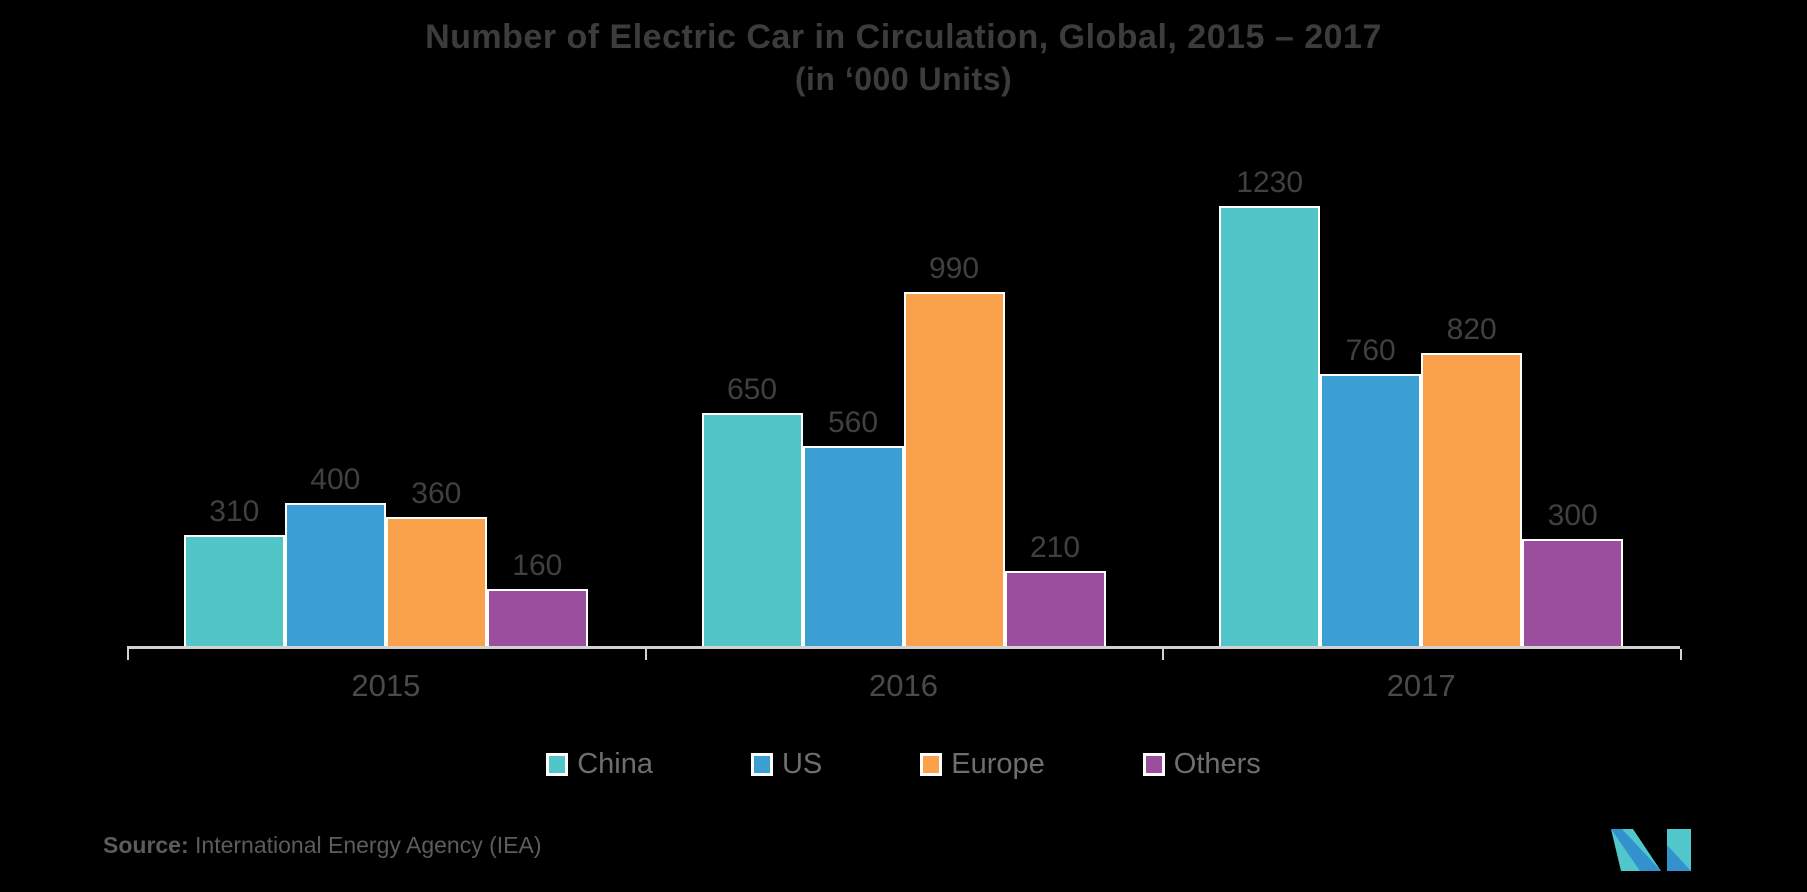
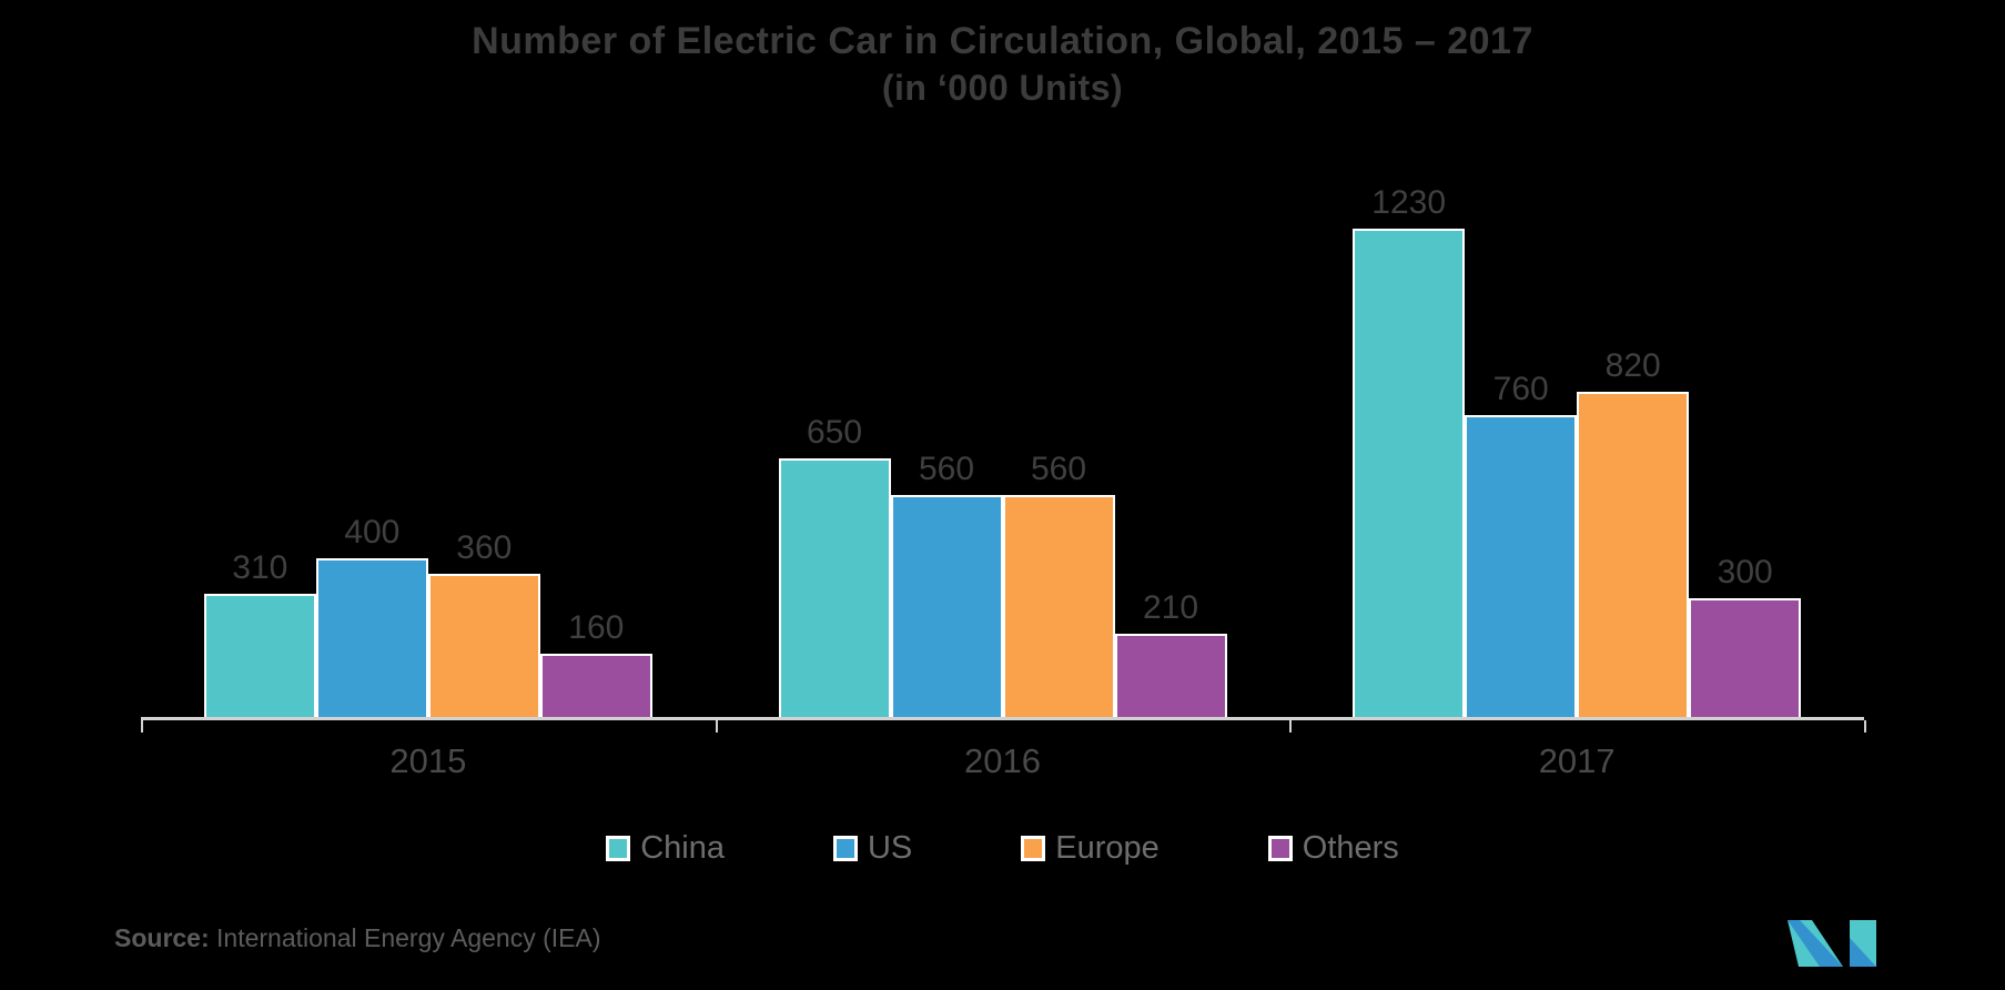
Europe/2016: 990 -> 560
